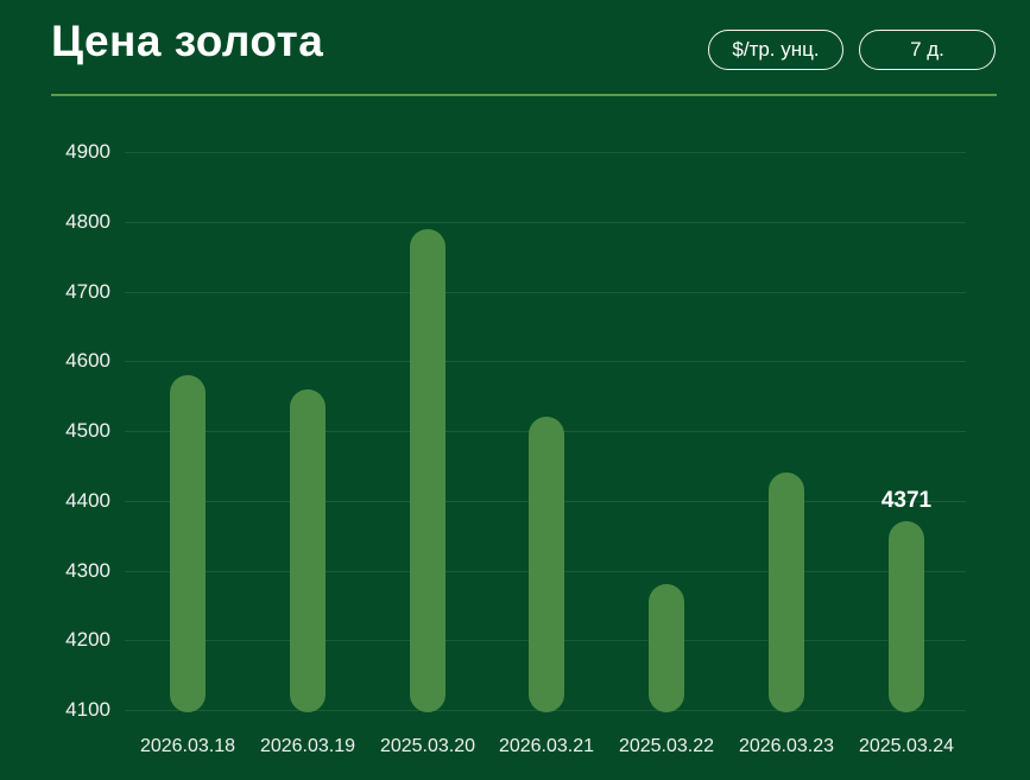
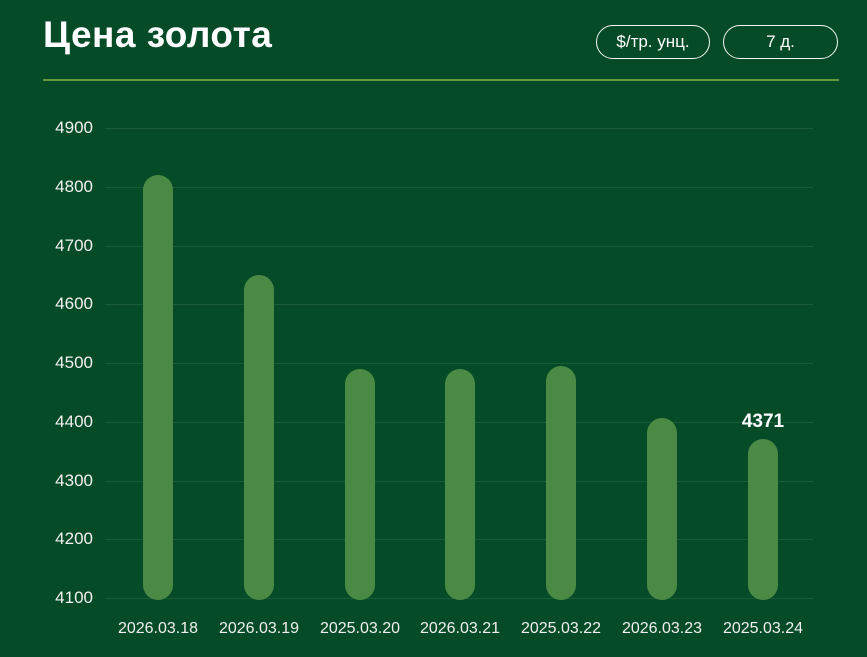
2026.03.18: 4580 -> 4820
2026.03.19: 4560 -> 4650
2025.03.20: 4790 -> 4490
2026.03.21: 4520 -> 4490
2025.03.22: 4280 -> 4500
2026.03.23: 4440 -> 4410
